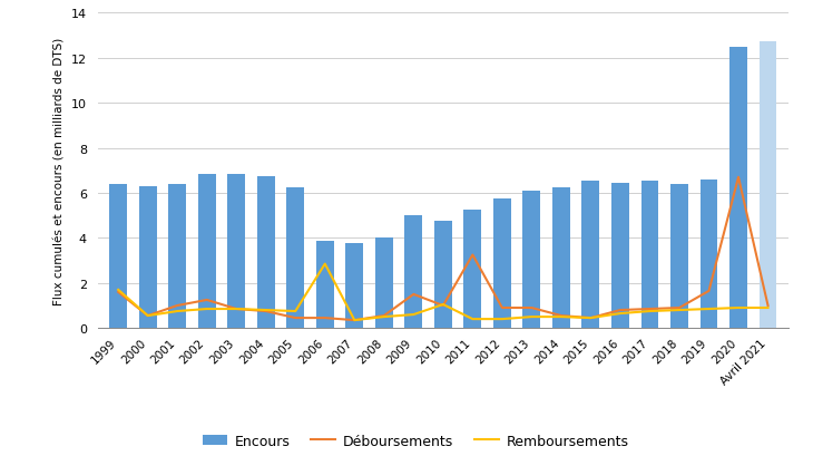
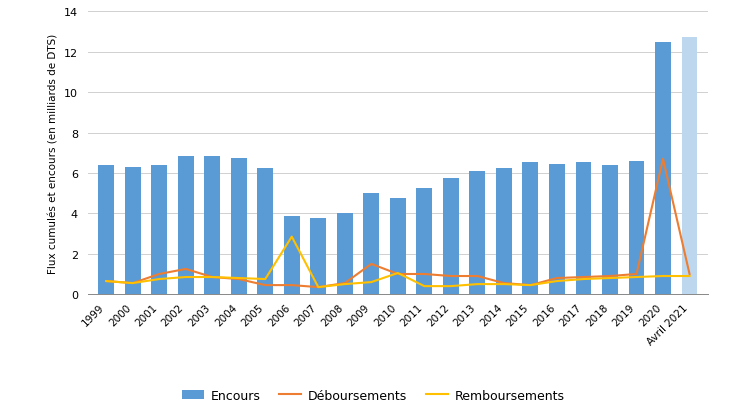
Déboursements/1999: 1.60 -> 0.65
Remboursements/1999: 1.70 -> 0.65
Déboursements/2011: 3.25 -> 1.00
Déboursements/2019: 1.65 -> 1.00
